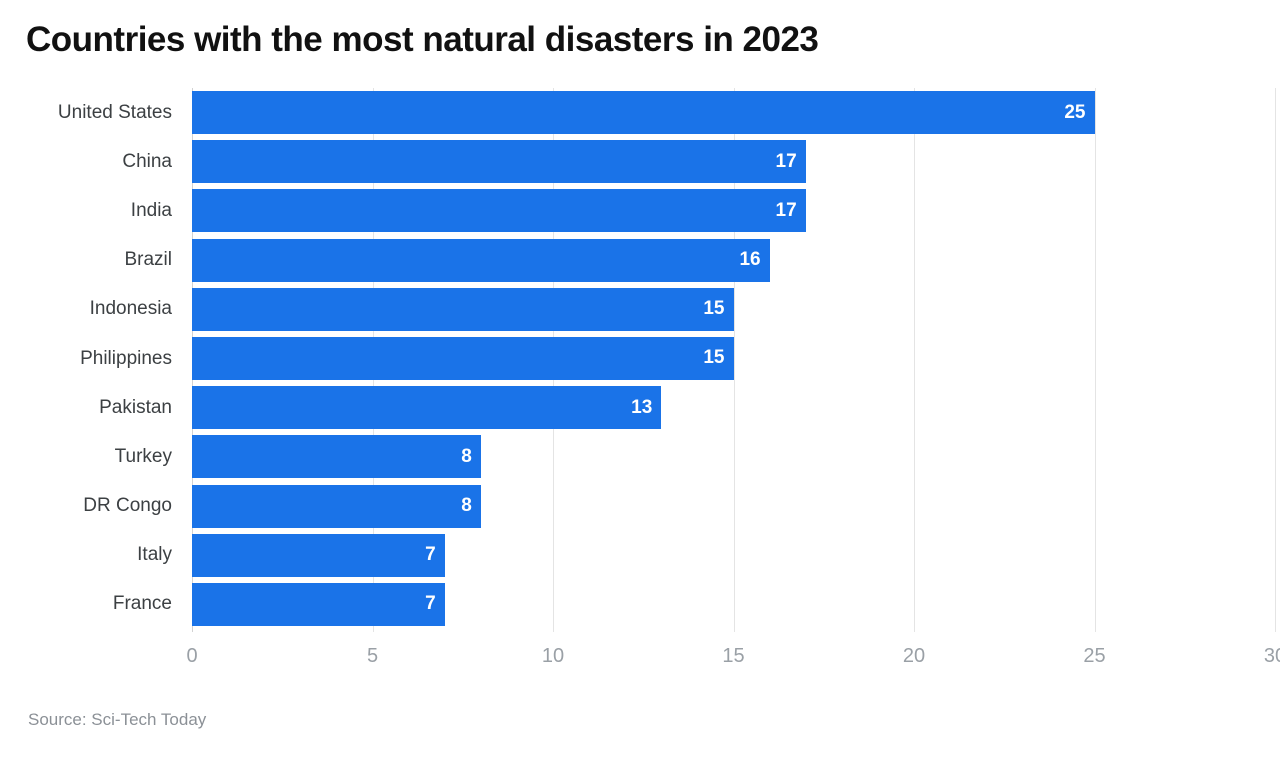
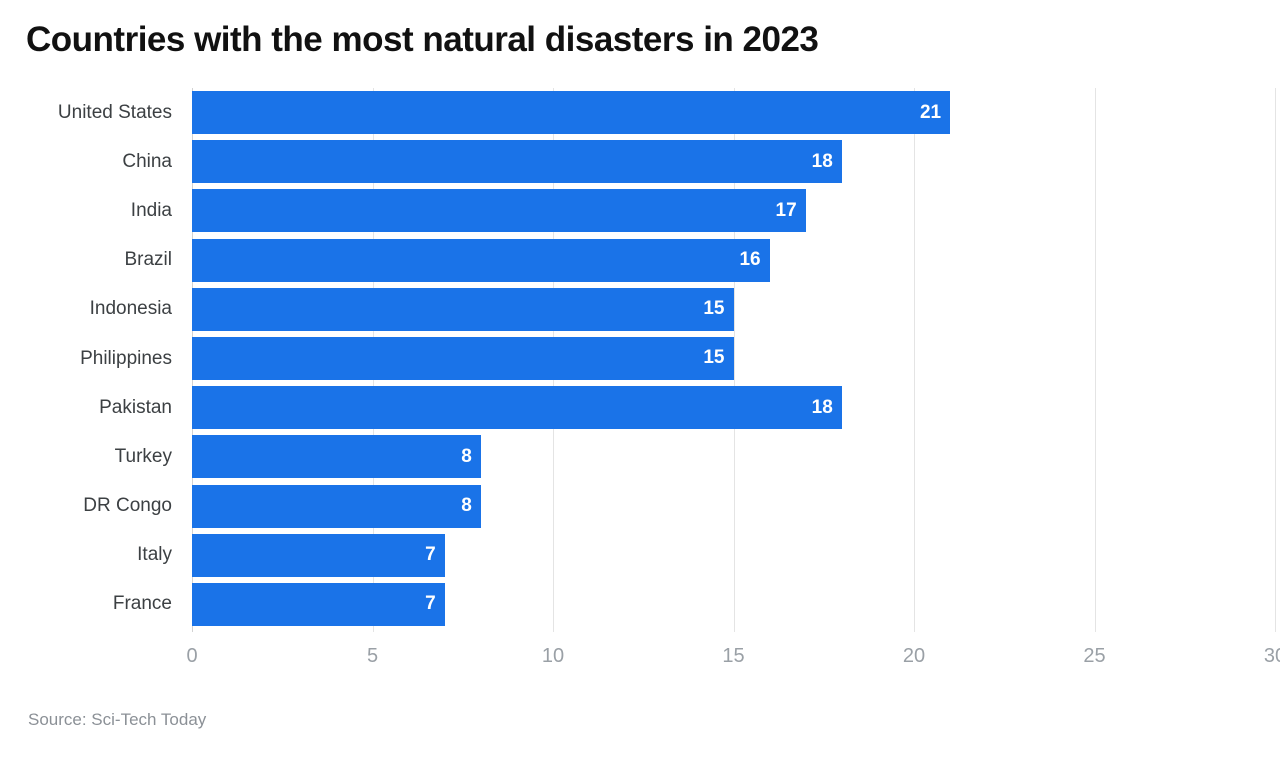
United States: 25 -> 21
China: 17 -> 18
Pakistan: 13 -> 18
